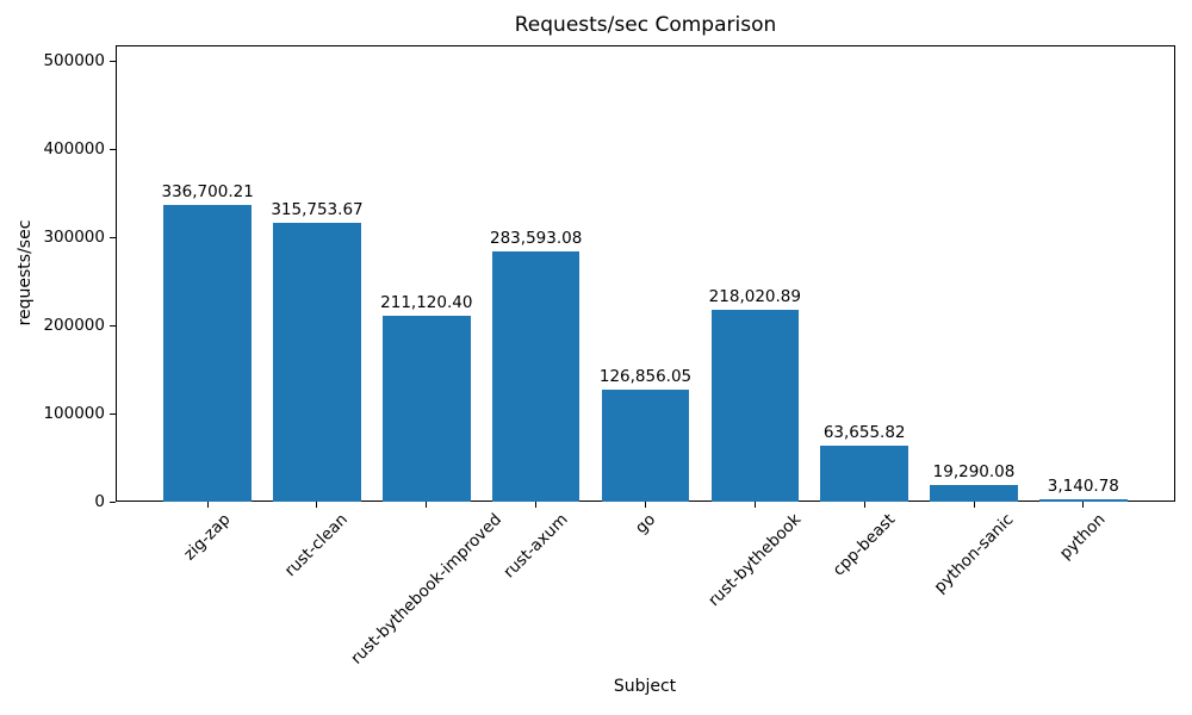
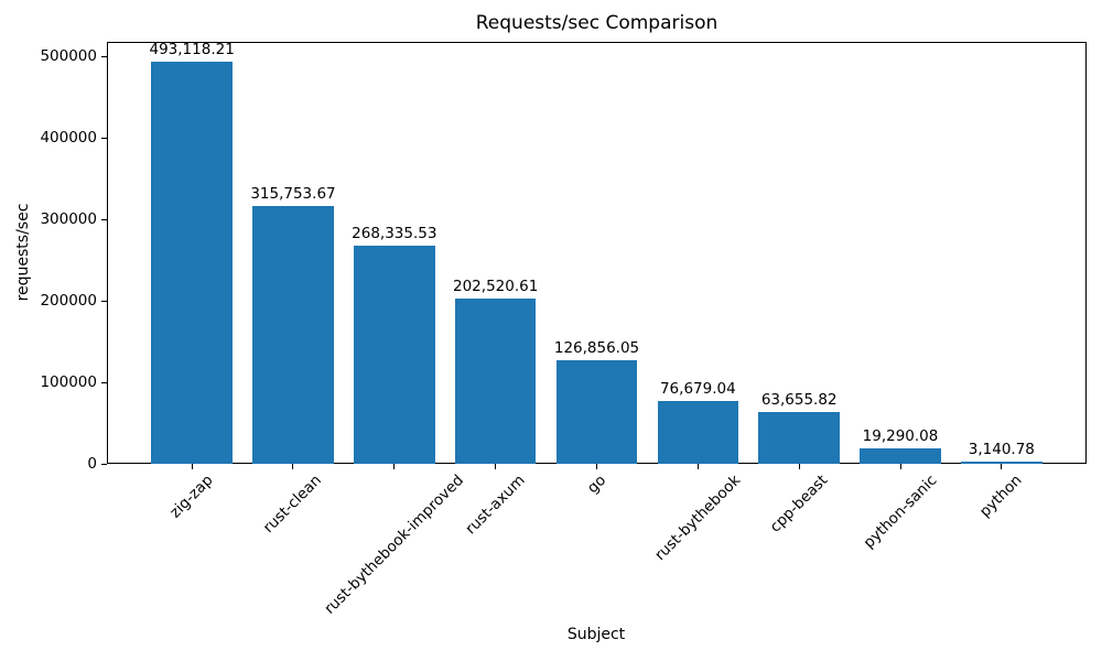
zig-zap: 336,700.21 -> 493,118.21
rust-bythebook-improved: 211,120.40 -> 268,335.53
rust-axum: 283,593.08 -> 202,520.61
rust-bythebook: 218,020.89 -> 76,679.04
